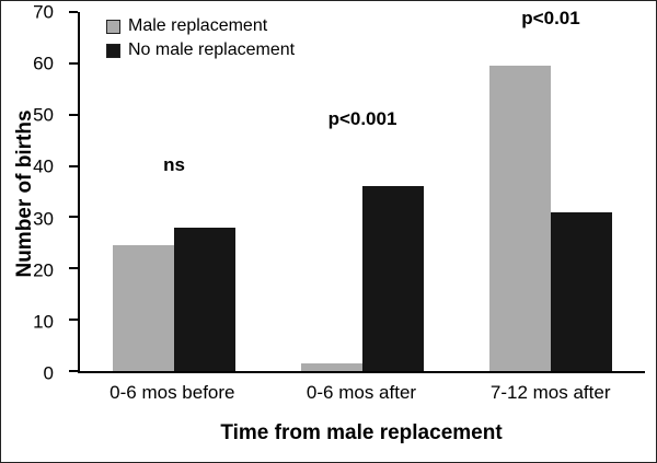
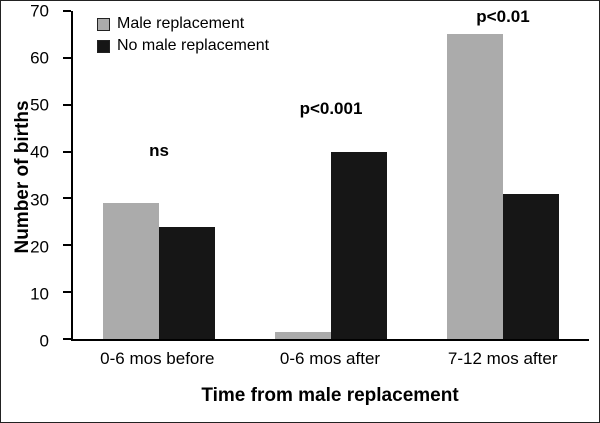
Male replacement/0-6 mos before: 24 -> 29
No male replacement/0-6 mos before: 28 -> 24
No male replacement/0-6 mos after: 36 -> 40
Male replacement/7-12 mos after: 60 -> 65
